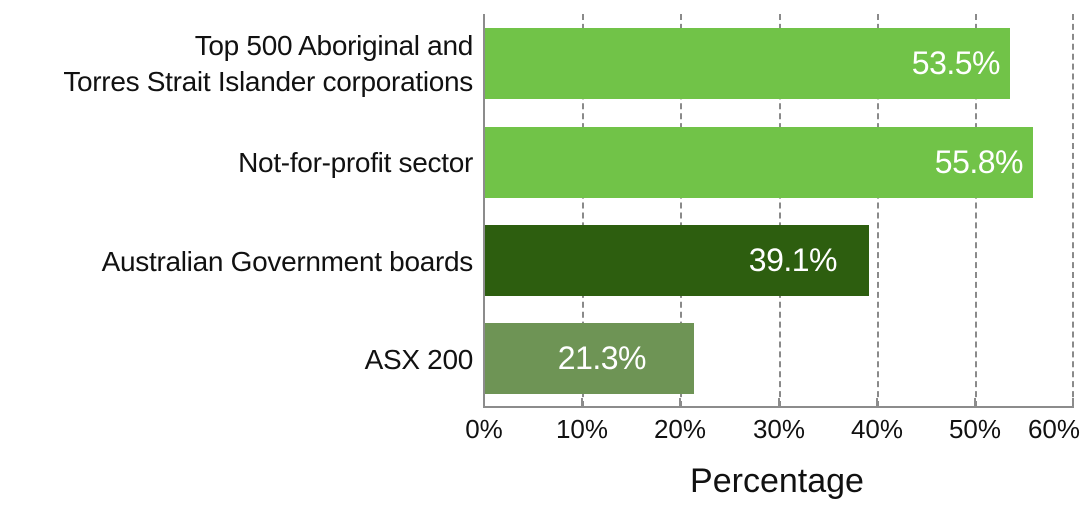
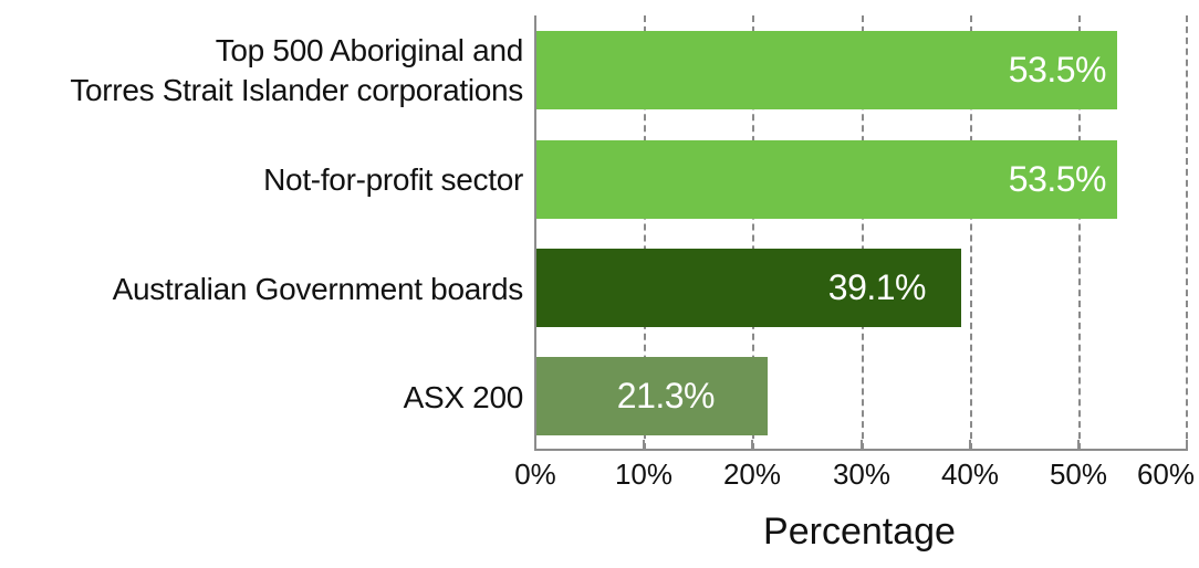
Not-for-profit sector: 55.8% -> 53.5%
